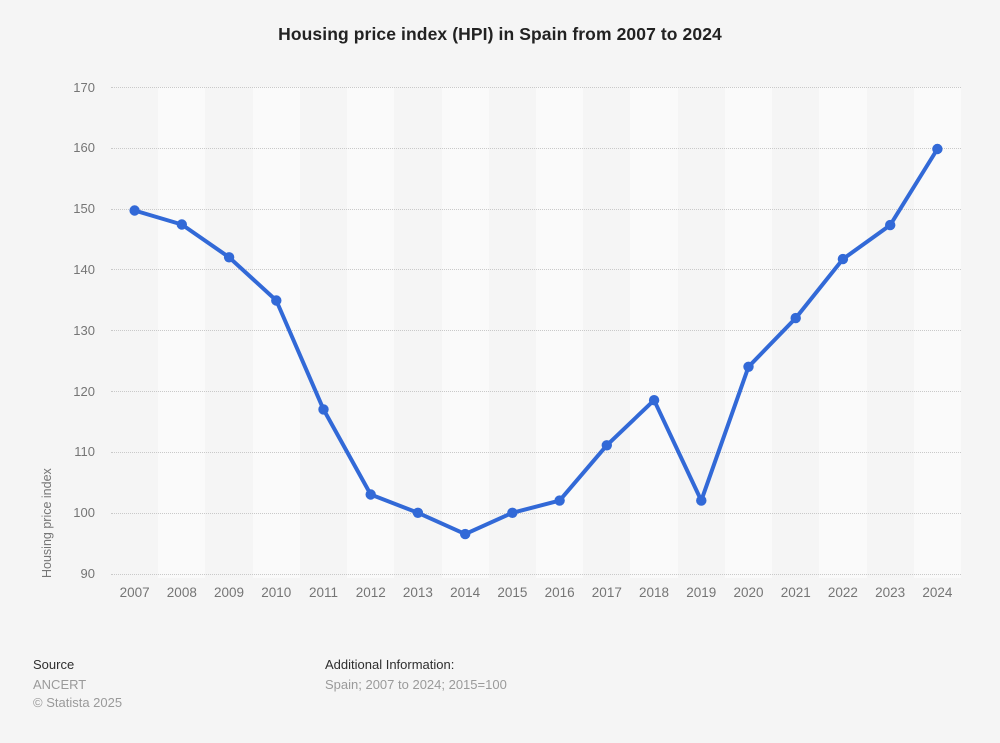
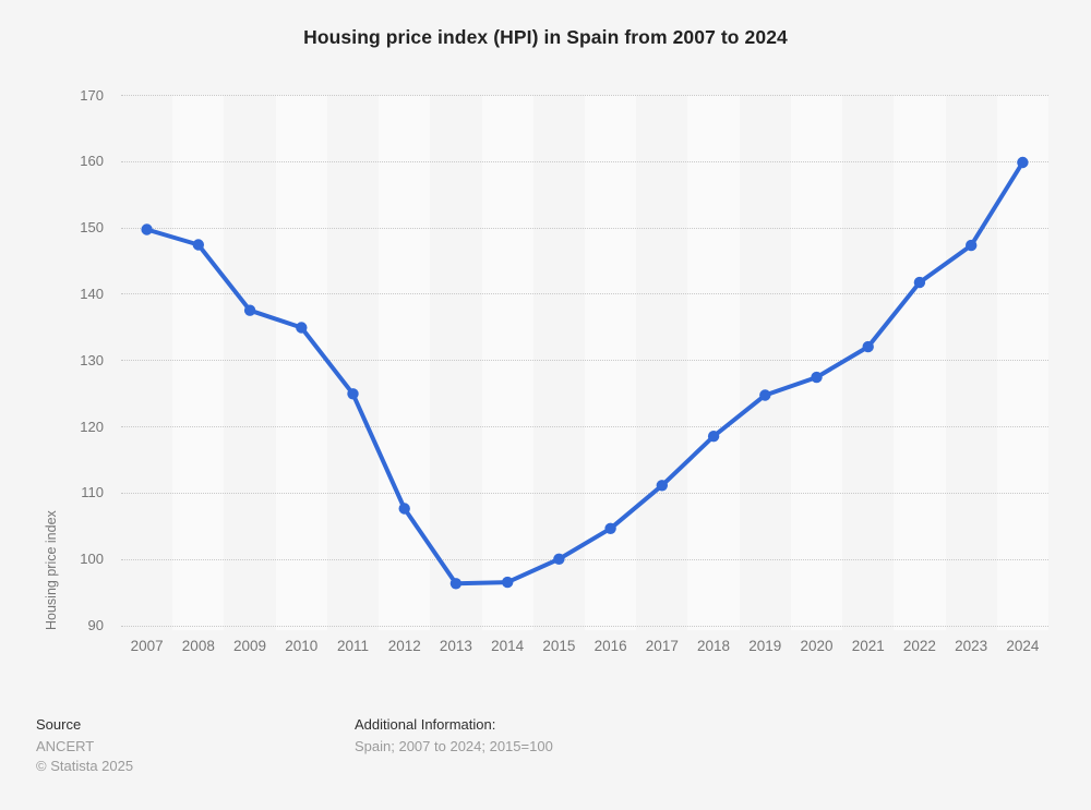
2009: 142 -> 138
2011: 117 -> 125
2012: 103 -> 108
2013: 100 -> 96
2016: 102 -> 105
2019: 102 -> 125
2020: 124 -> 127
